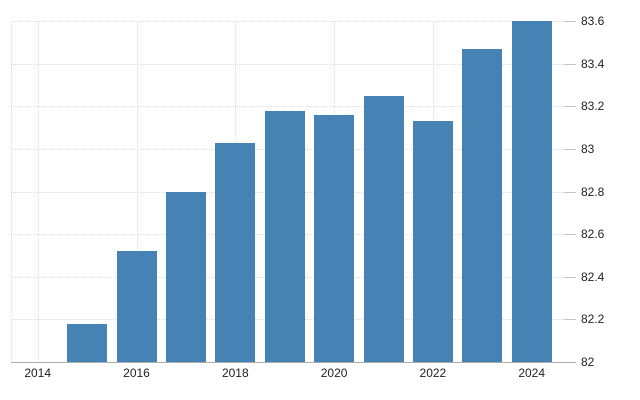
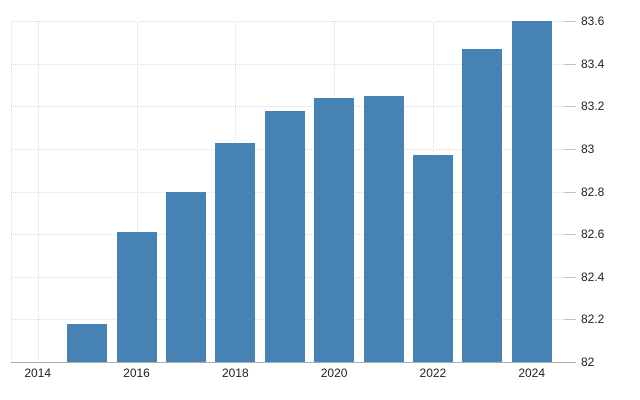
2016: 82.52 -> 82.61
2020: 83.16 -> 83.24
2022: 83.13 -> 82.97
